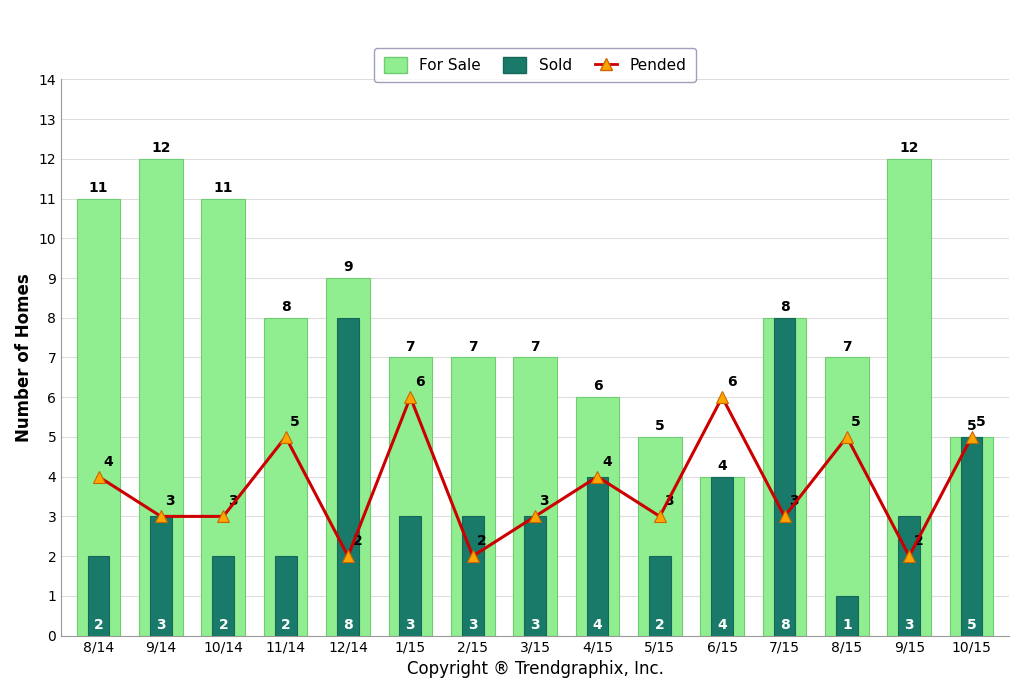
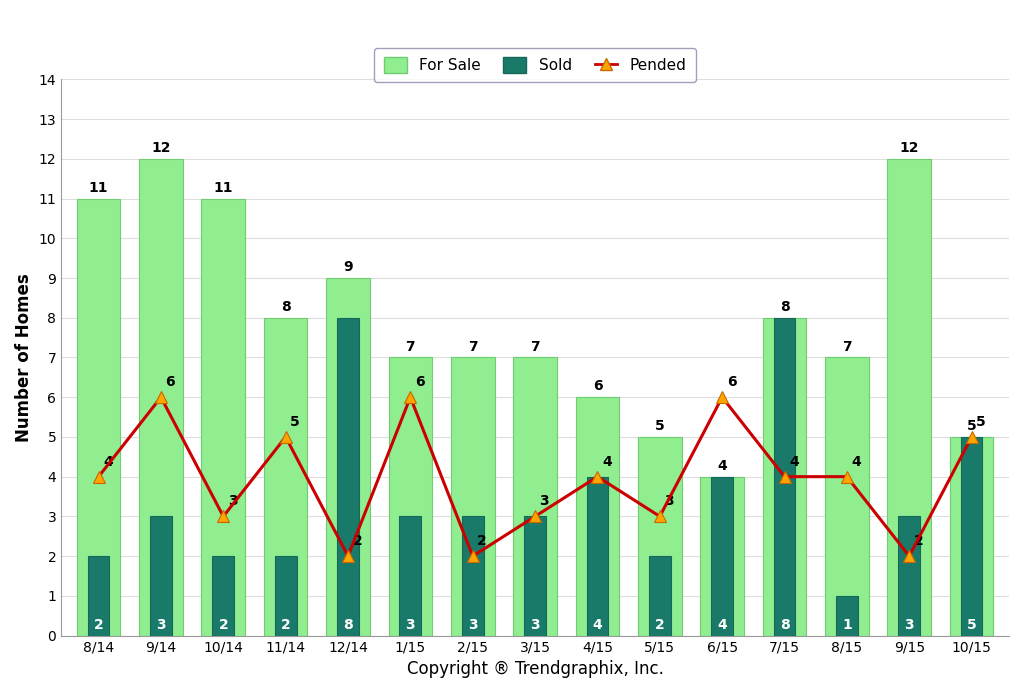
Pended/9/14: 3 -> 6
Pended/7/15: 3 -> 4
Pended/8/15: 5 -> 4
